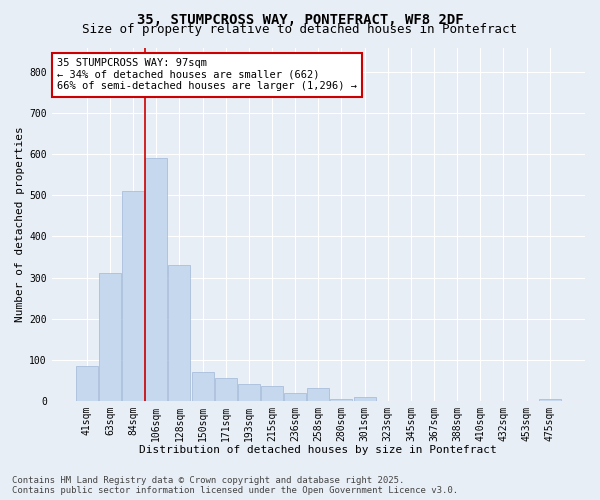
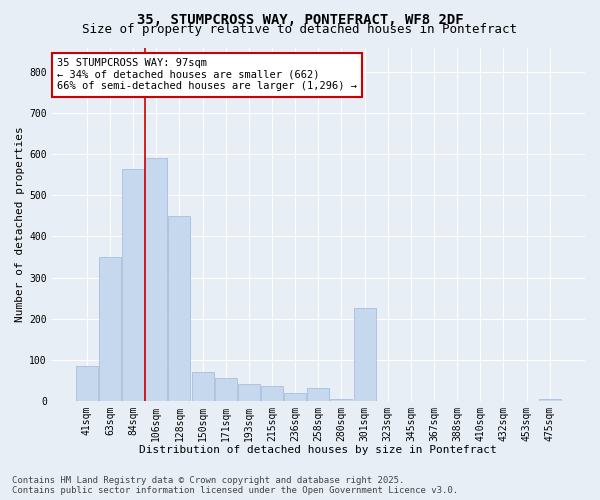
63sqm: 310 -> 350
84sqm: 510 -> 565
128sqm: 330 -> 450
301sqm: 10 -> 225
